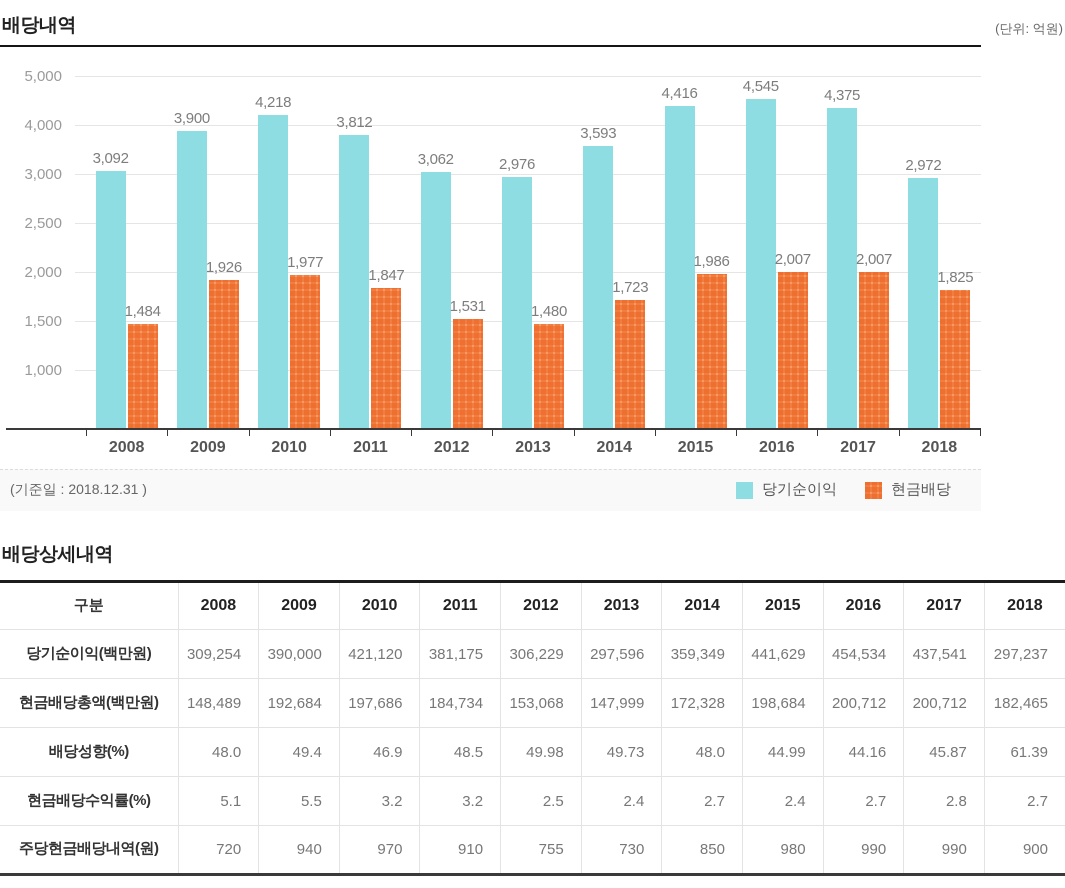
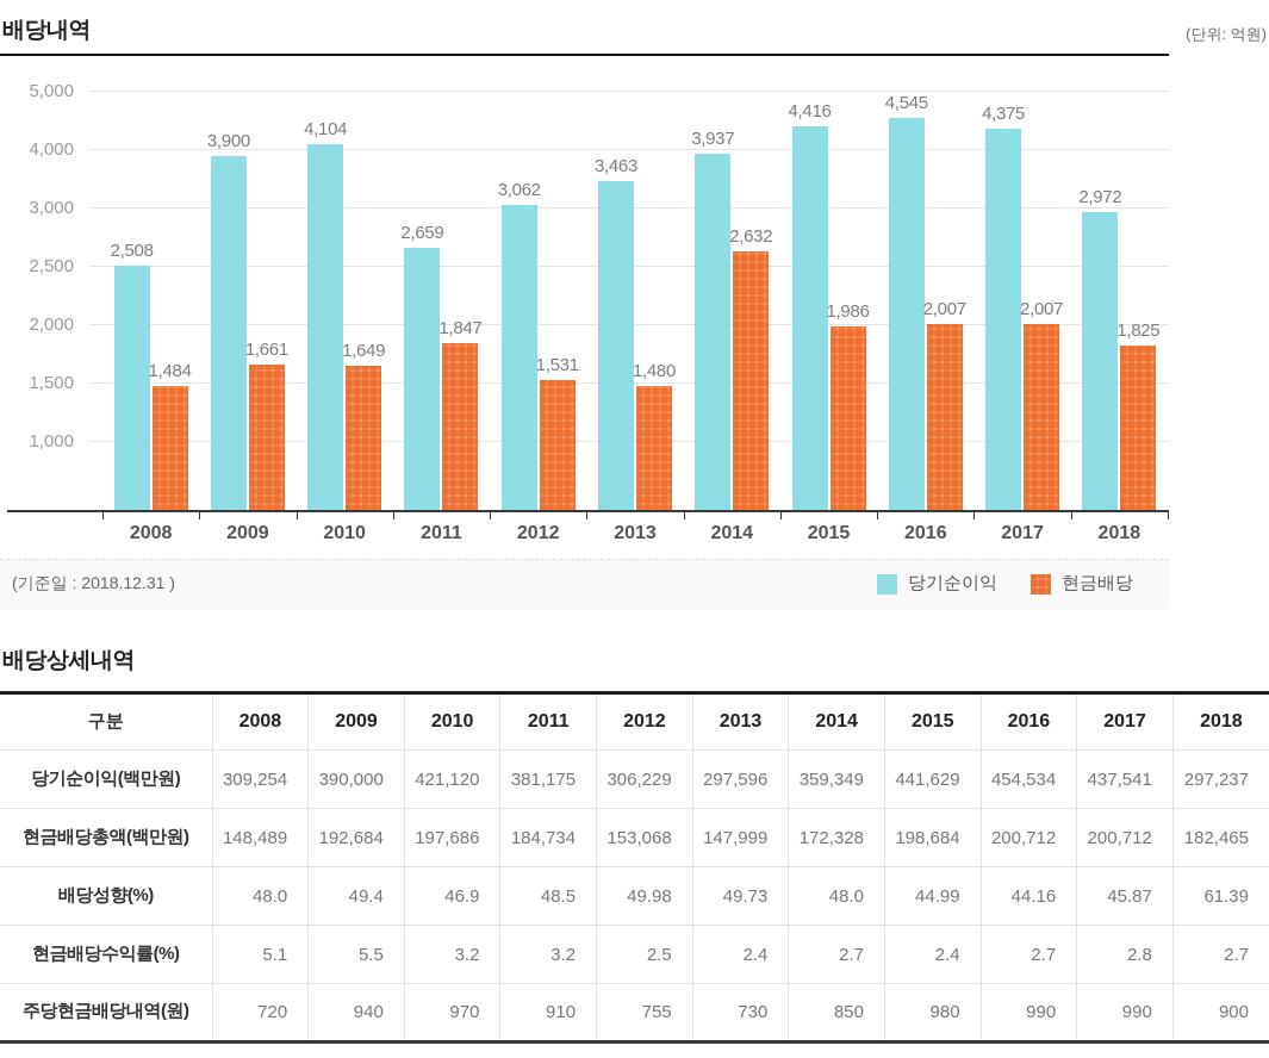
당기순이익/2008: 3,092 -> 2,508
현금배당/2009: 1,926 -> 1,661
당기순이익/2010: 4,218 -> 4,104
현금배당/2010: 1,977 -> 1,649
당기순이익/2011: 3,812 -> 2,659
당기순이익/2013: 2,976 -> 3,463
당기순이익/2014: 3,593 -> 3,937
현금배당/2014: 1,723 -> 2,632
